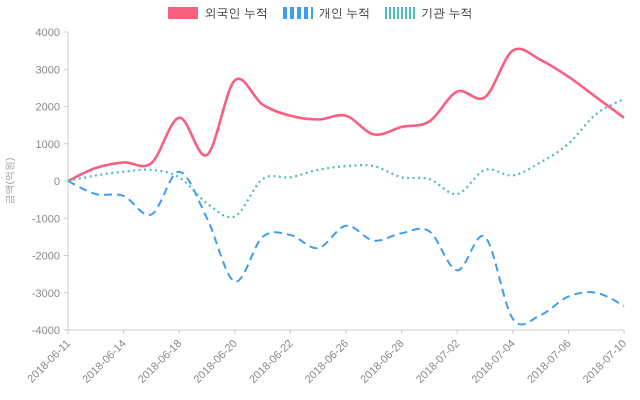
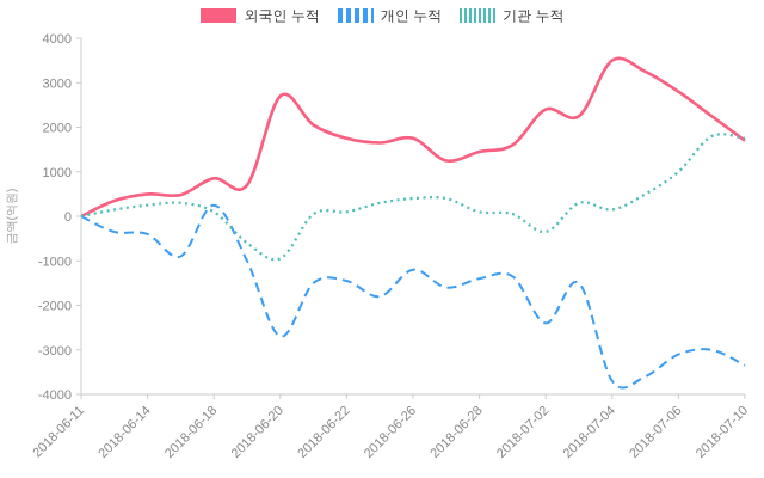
외국인 누적/2018-06-18: 1700 -> 800
기관 누적/2018-07-10: 2200 -> 1800
